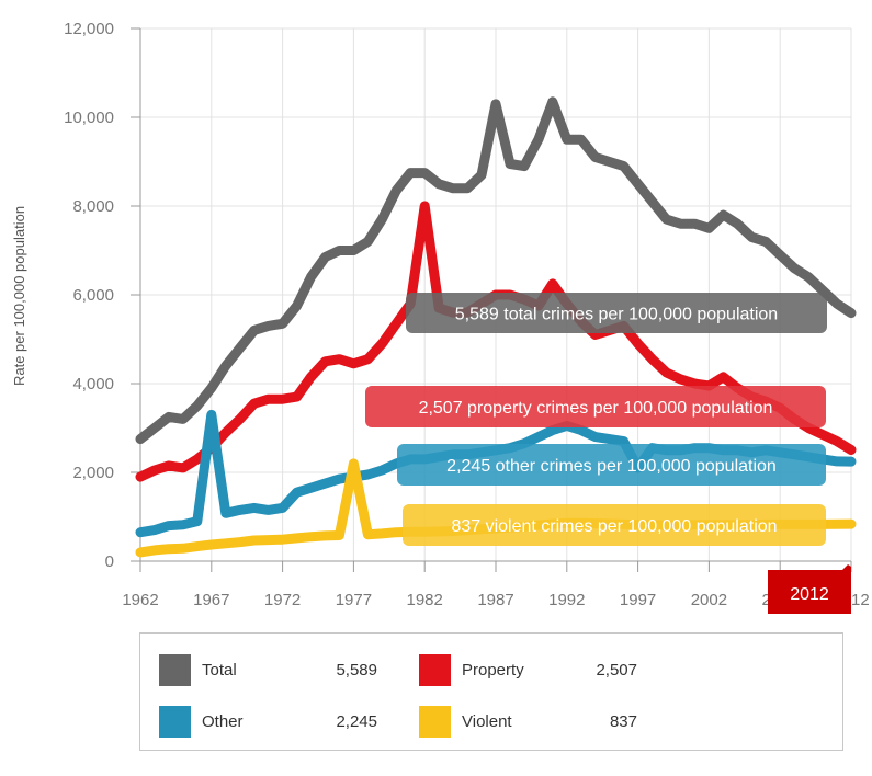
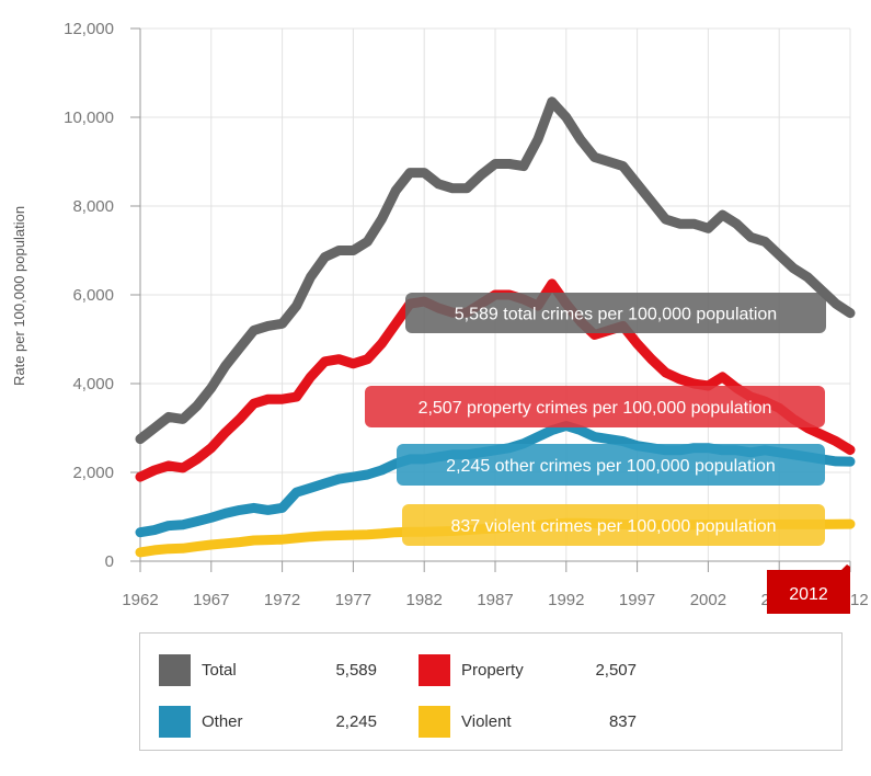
Other/1967: 3300 -> 1000
Violent/1977: 2200 -> 600
Property/1982: 8000 -> 5800
Total/1987: 10300 -> 9000
Total/1992: 9500 -> 10000
Other/1997: 2100 -> 2600
